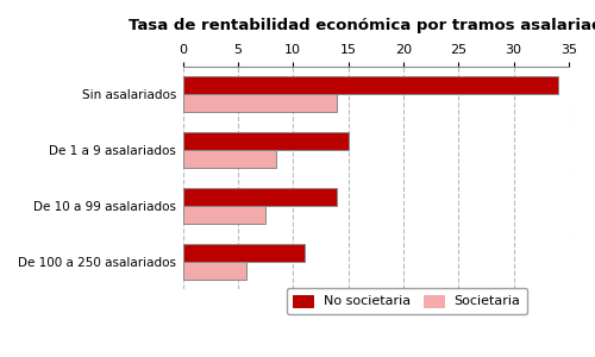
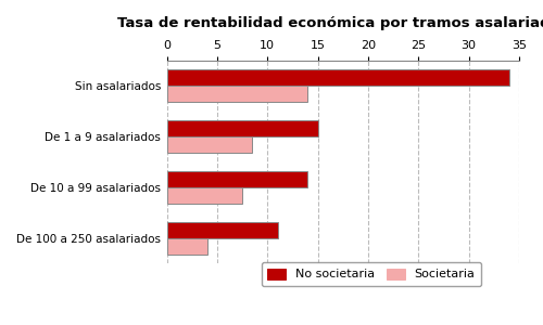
Societaria/De 100 a 250 asalariados: 5.8 -> 4.0
